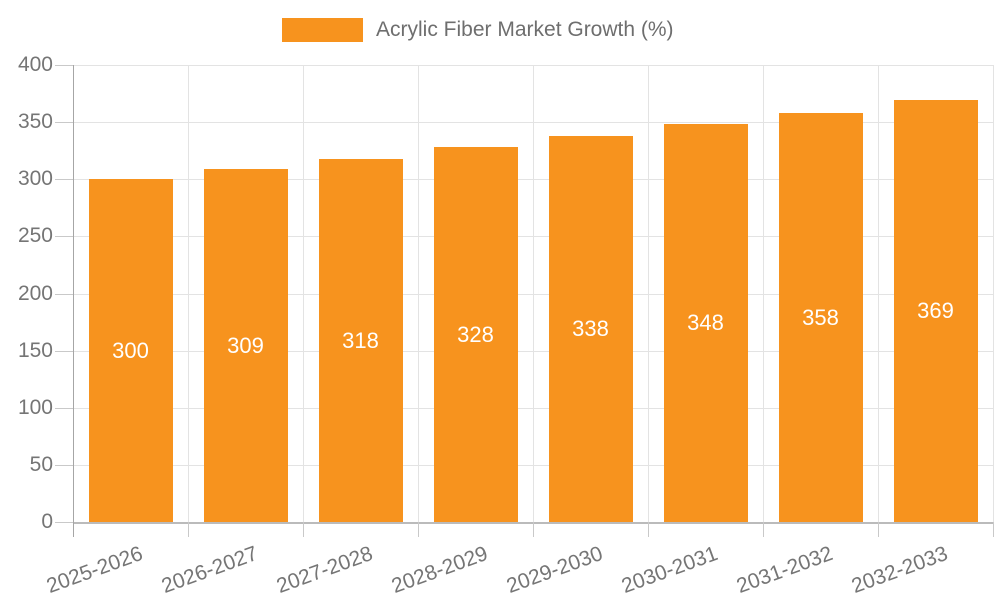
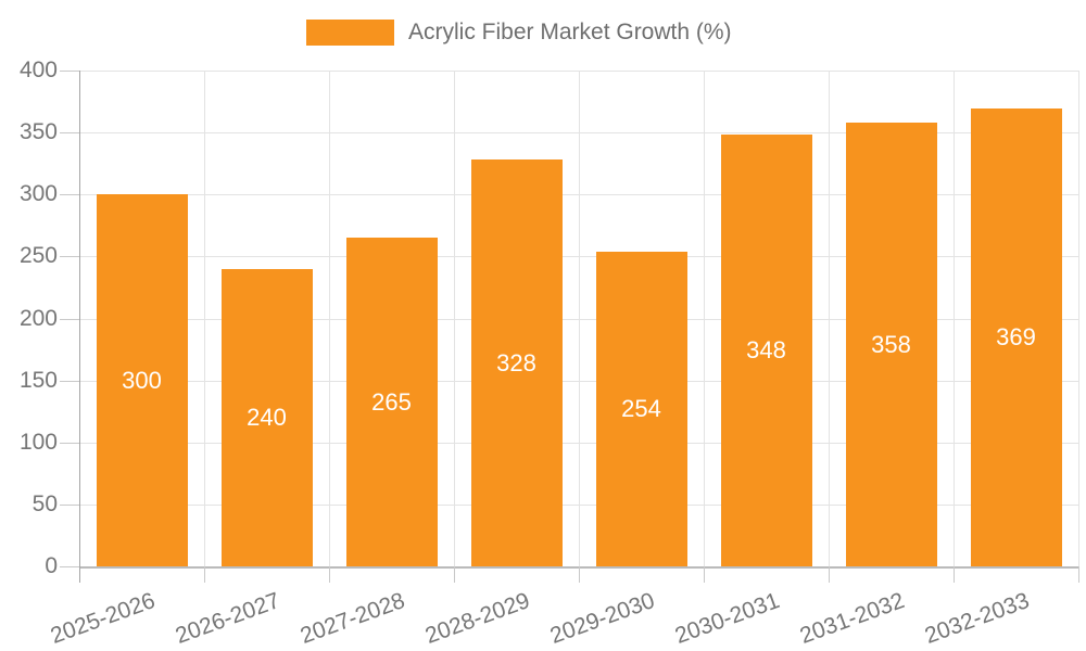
2026-2027: 309 -> 240
2027-2028: 318 -> 265
2029-2030: 338 -> 254
